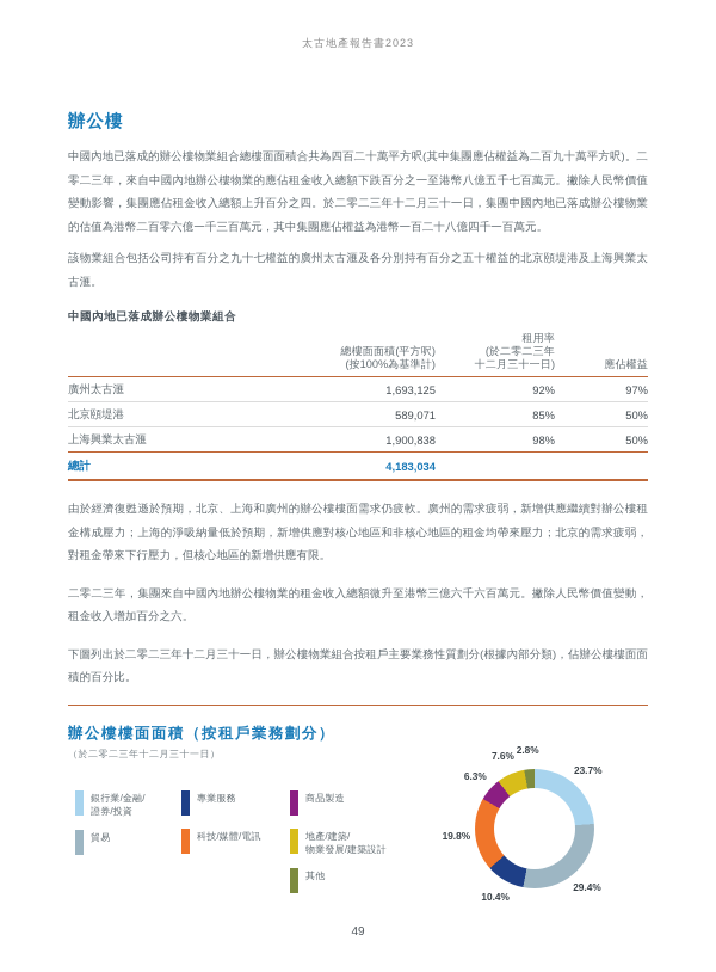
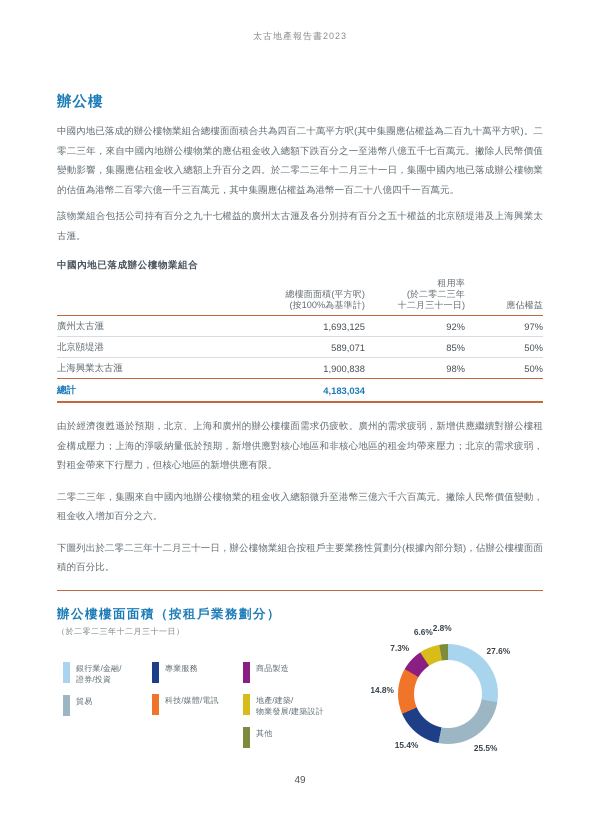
銀行業/金融/證券/投資: 23.7% -> 27.6%
貿易: 29.4% -> 25.5%
專業服務: 10.4% -> 15.4%
科技/媒體/電訊: 19.8% -> 14.8%
商品製造: 6.3% -> 7.3%
地產/建築/物業發展/建築設計: 7.6% -> 6.6%
